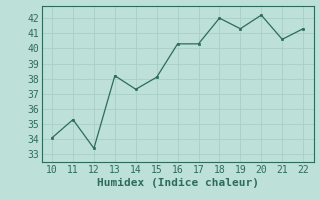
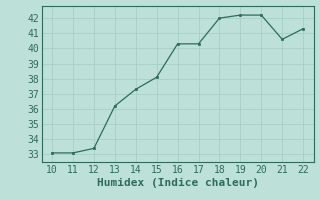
10: 34.1 -> 33.1
11: 35.3 -> 33.1
13: 38.2 -> 36.2
19: 41.3 -> 42.2
